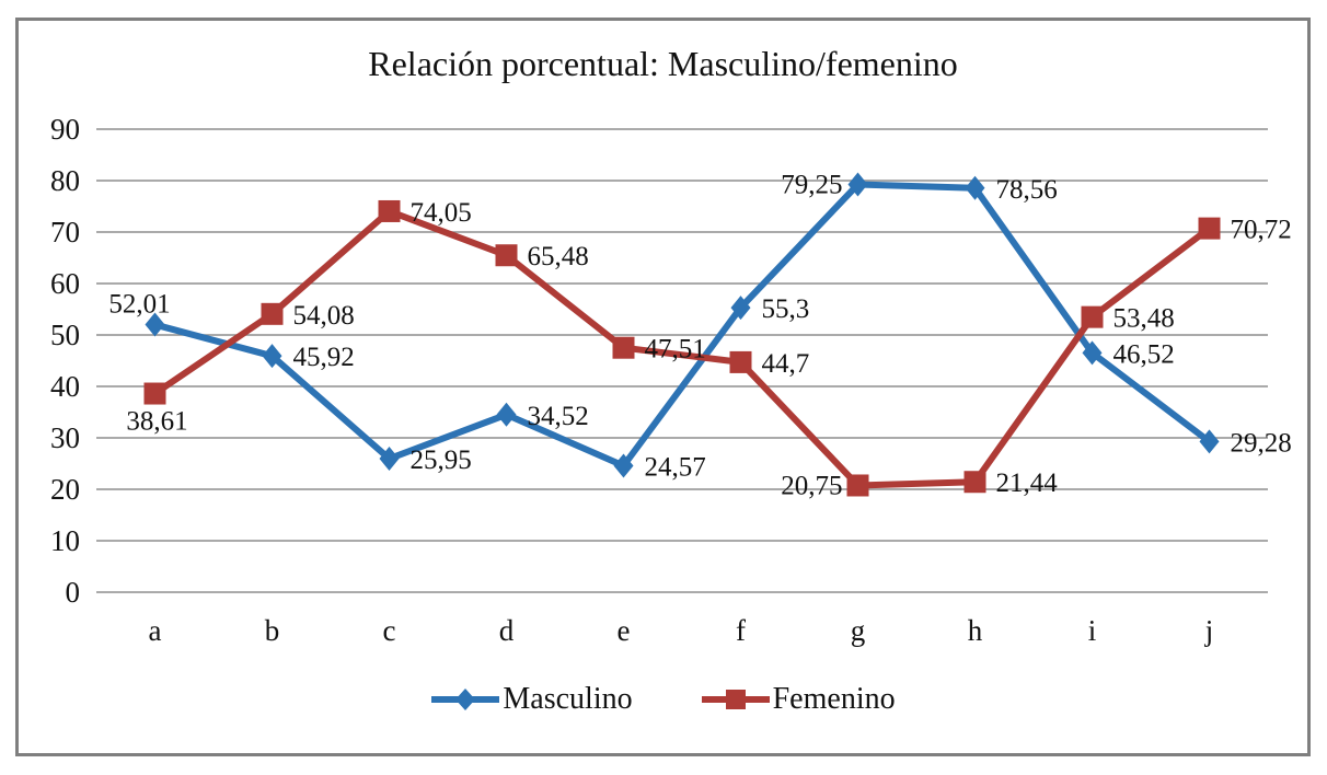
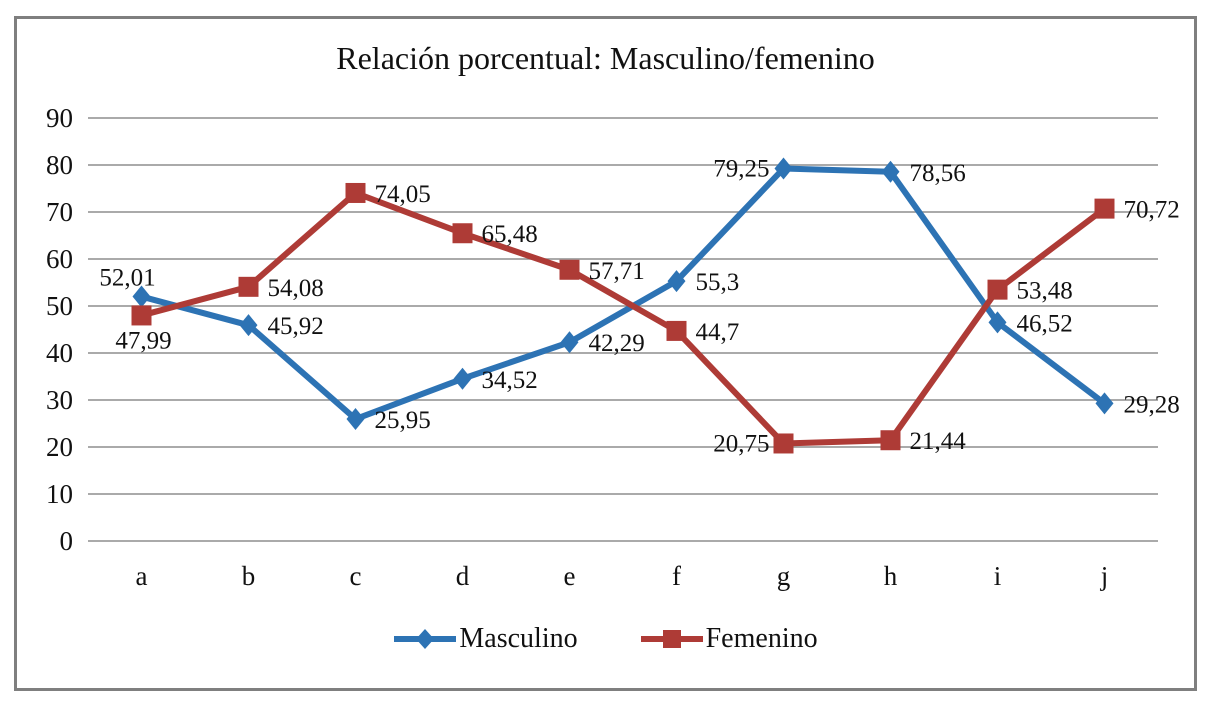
Femenino/a: 38,61 -> 47,99
Masculino/e: 24,57 -> 42,29
Femenino/e: 47,51 -> 57,71
